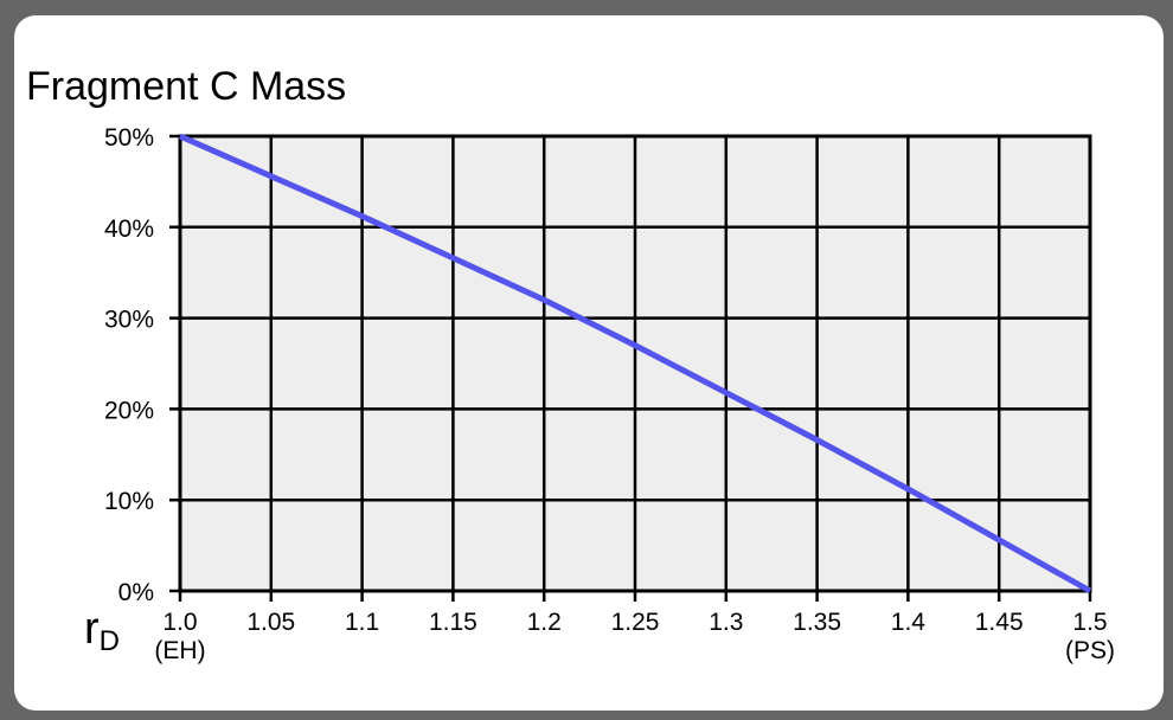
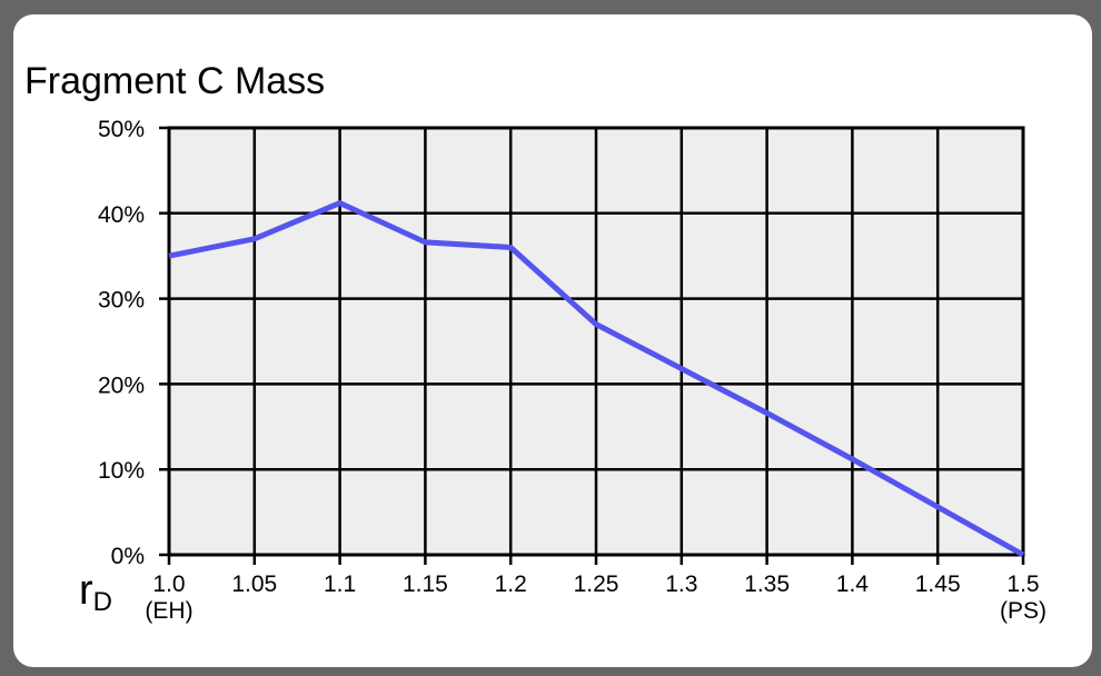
1.0: 50% -> 35%
1.05: 46% -> 37%
1.2: 32% -> 36%
